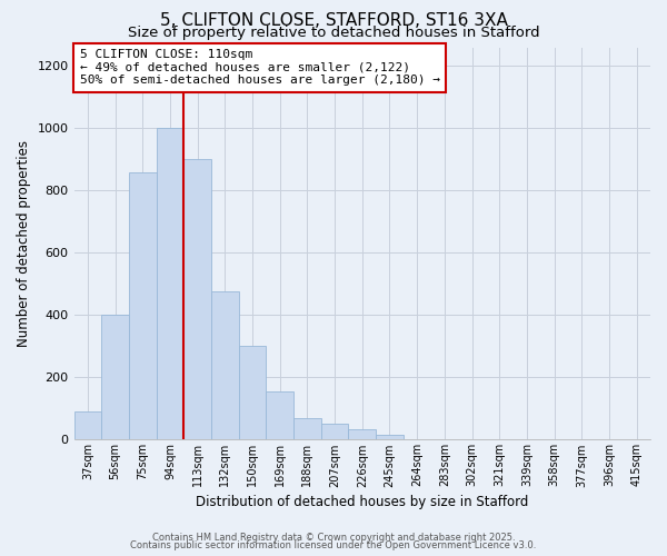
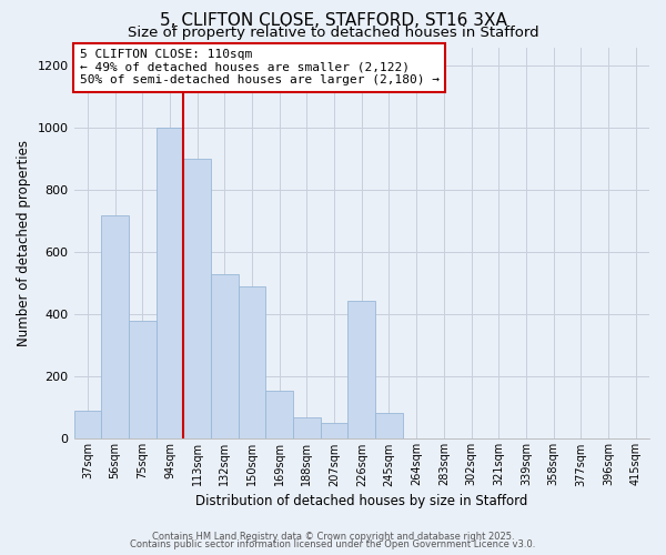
56sqm: 400 -> 720
75sqm: 860 -> 380
132sqm: 475 -> 530
150sqm: 300 -> 490
226sqm: 32 -> 445
245sqm: 15 -> 85
